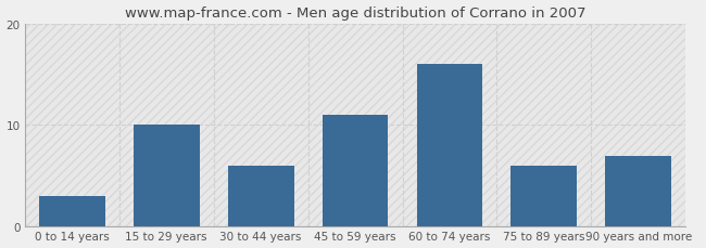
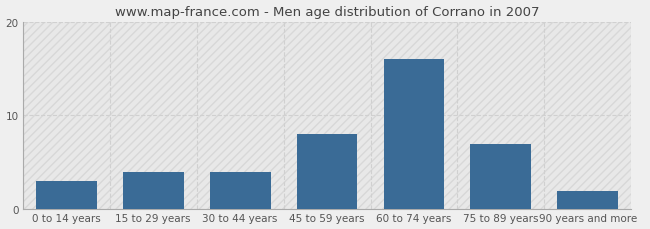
15 to 29 years: 10 -> 4
30 to 44 years: 6 -> 4
45 to 59 years: 11 -> 8
75 to 89 years: 6 -> 7
90 years and more: 7 -> 2
